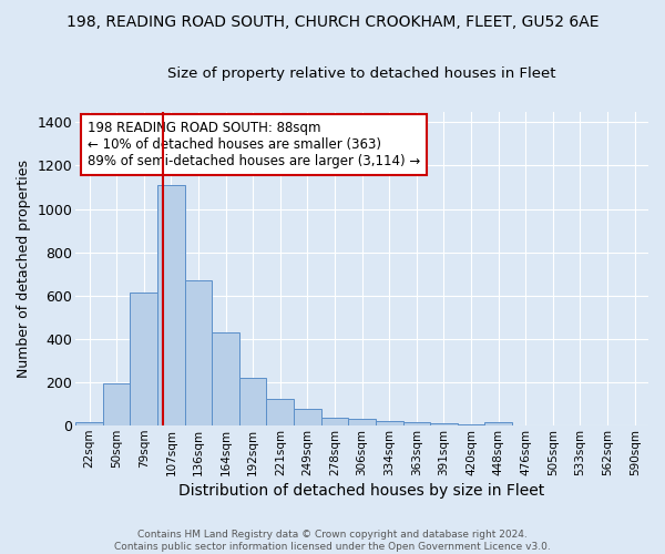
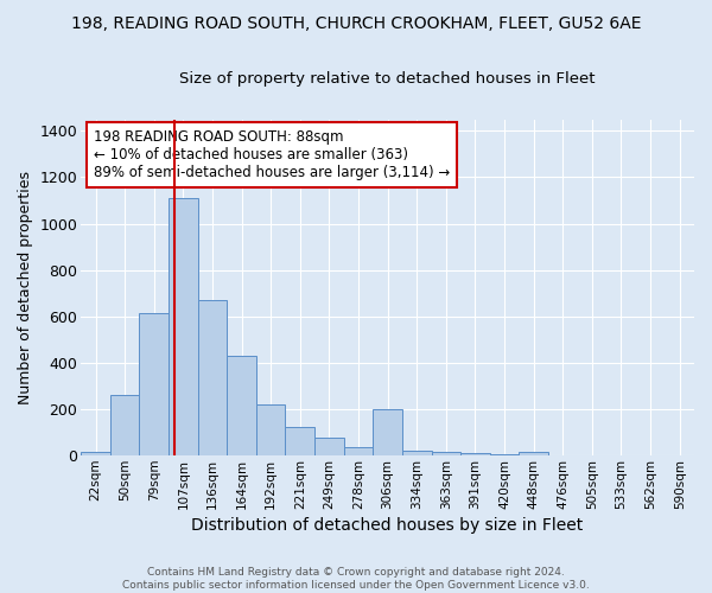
50sqm: 200 -> 260
306sqm: 30 -> 200
